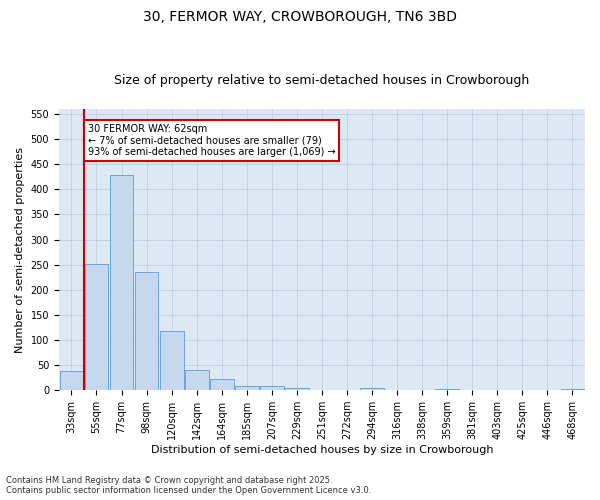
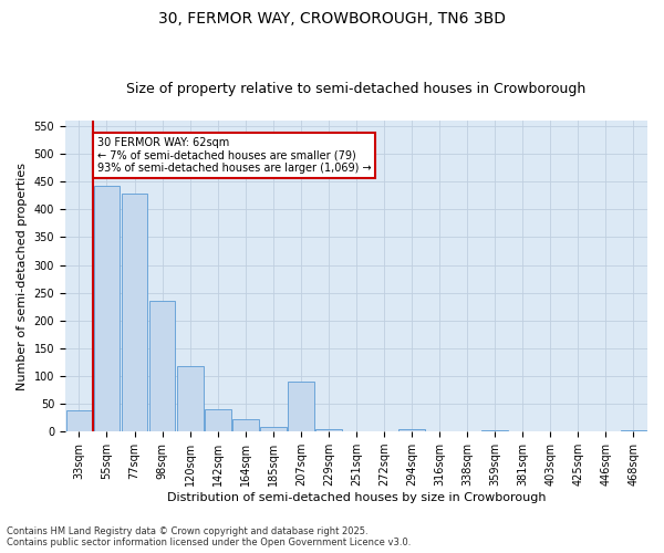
55sqm: 252 -> 442
207sqm: 8 -> 90
